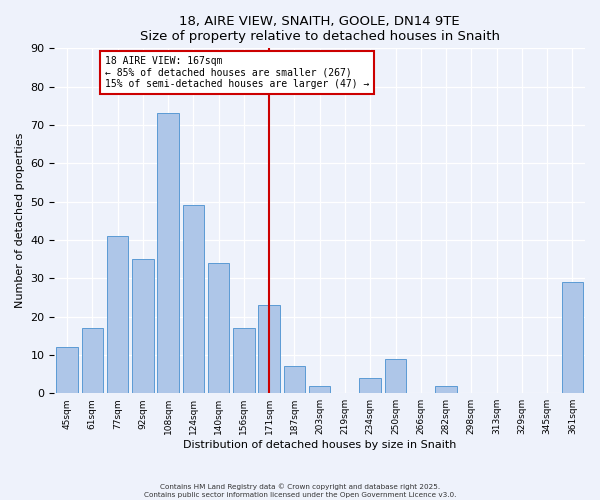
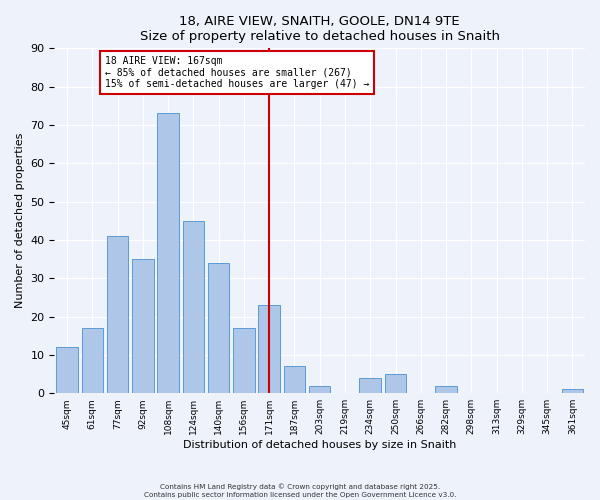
124sqm: 49 -> 45
250sqm: 9 -> 5
361sqm: 29 -> 1
